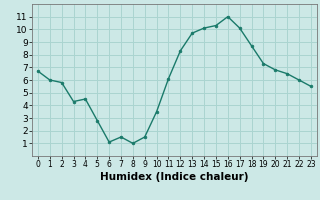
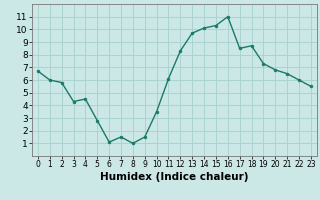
17: 10.1 -> 8.5
